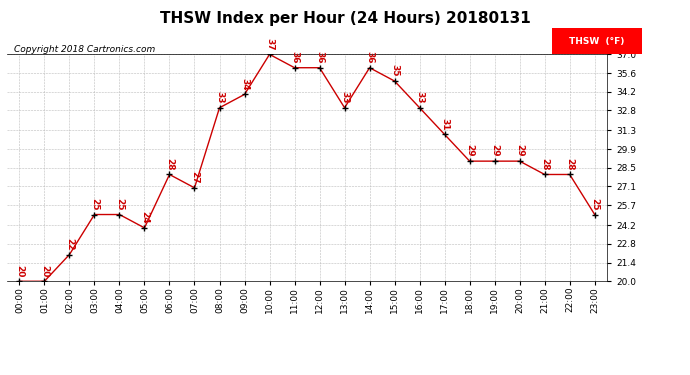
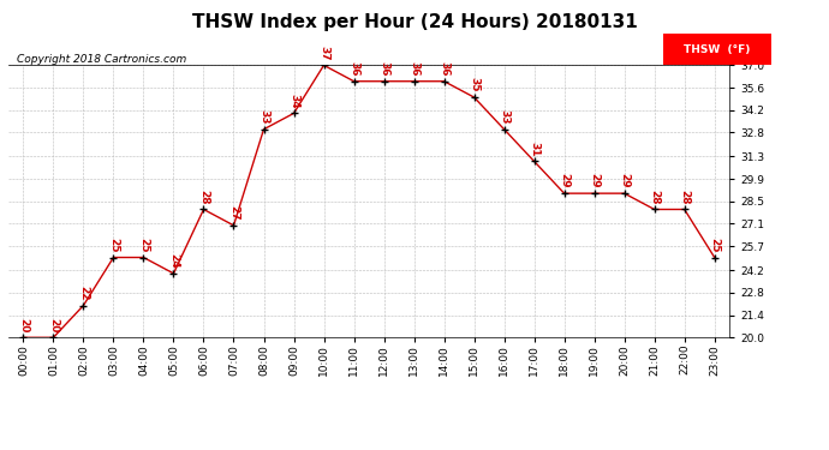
13:00: 33 -> 36
